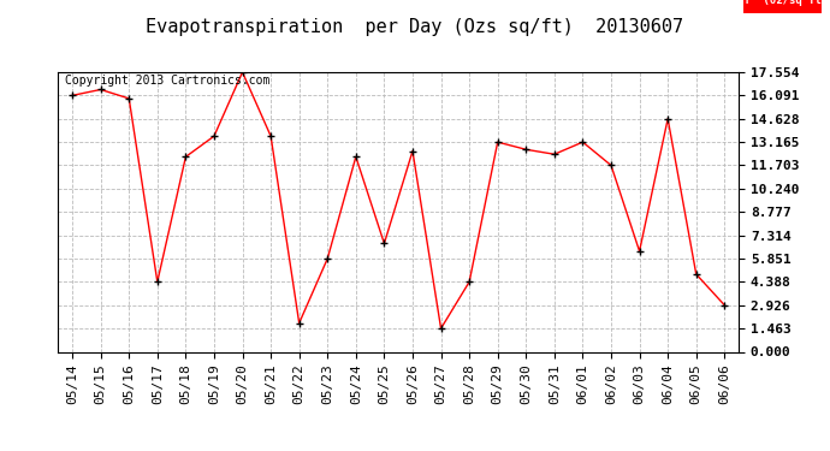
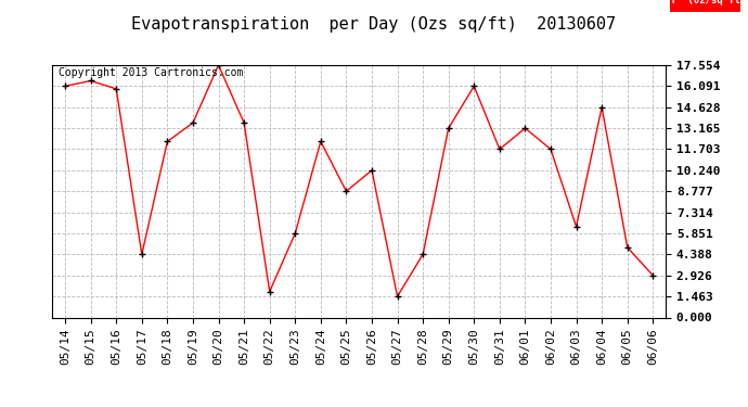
05/25: 6.8 -> 8.8
05/26: 12.6 -> 10.2
05/30: 12.7 -> 16.1
05/31: 12.4 -> 11.7
